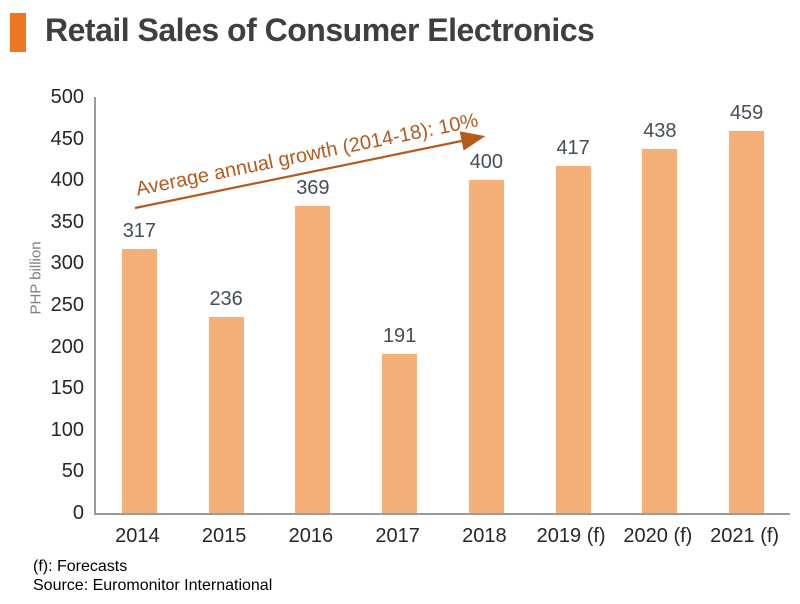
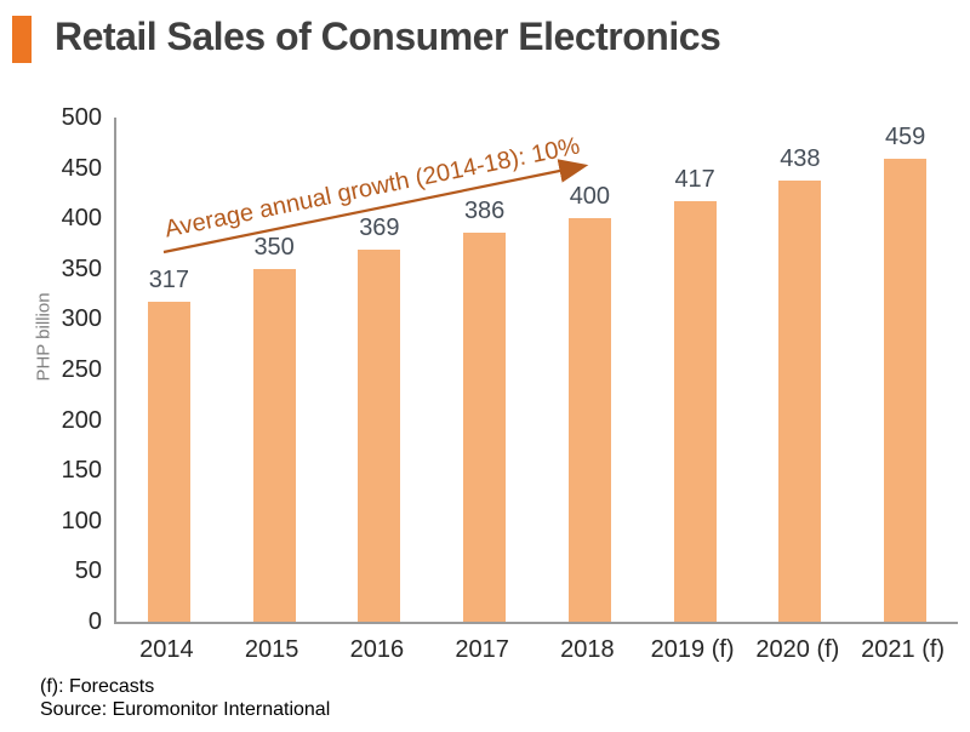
2015: 236 -> 350
2017: 191 -> 386
